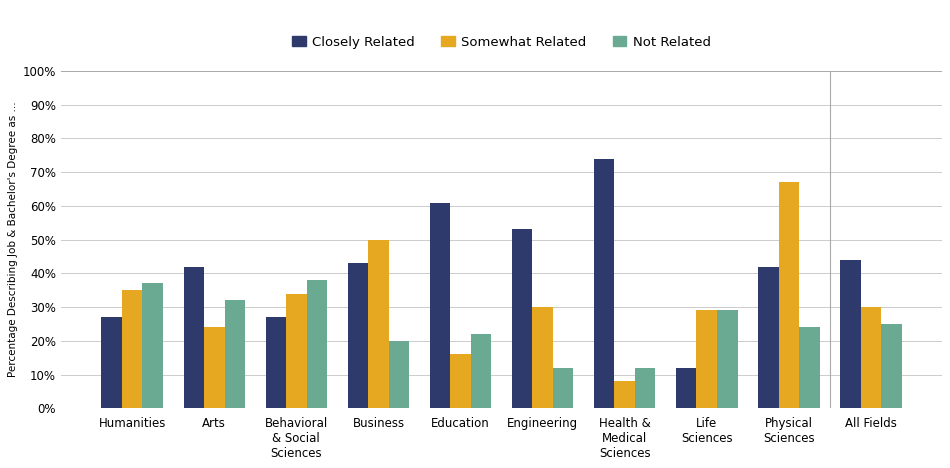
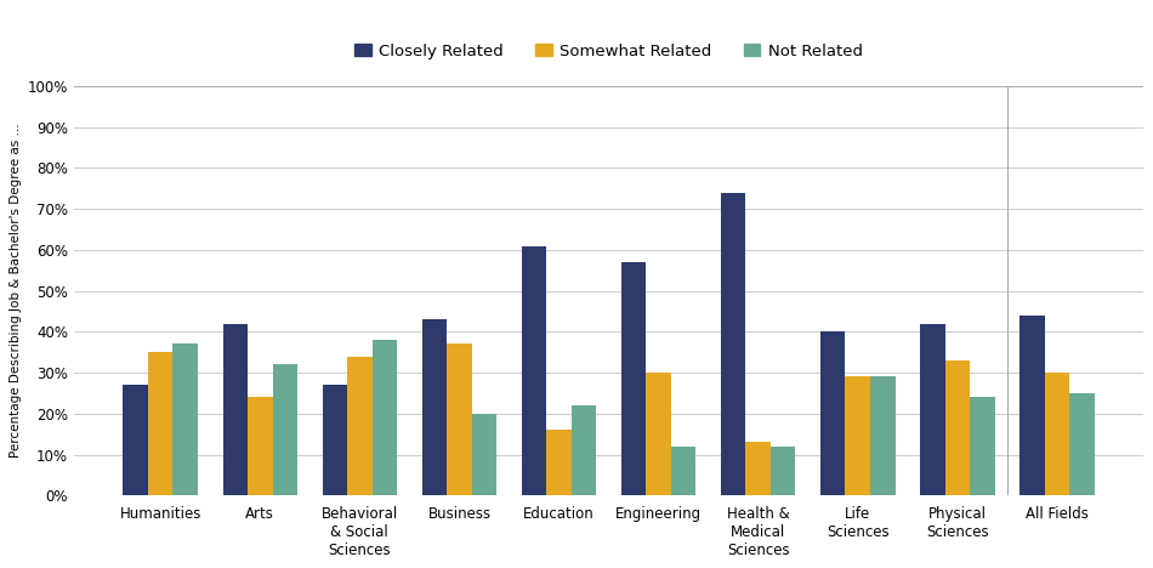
Somewhat Related/Business: 50% -> 37%
Closely Related/Engineering: 53% -> 57%
Somewhat Related/Health & Medical Sciences: 8% -> 13%
Closely Related/Life Sciences: 12% -> 40%
Somewhat Related/Physical Sciences: 67% -> 33%
